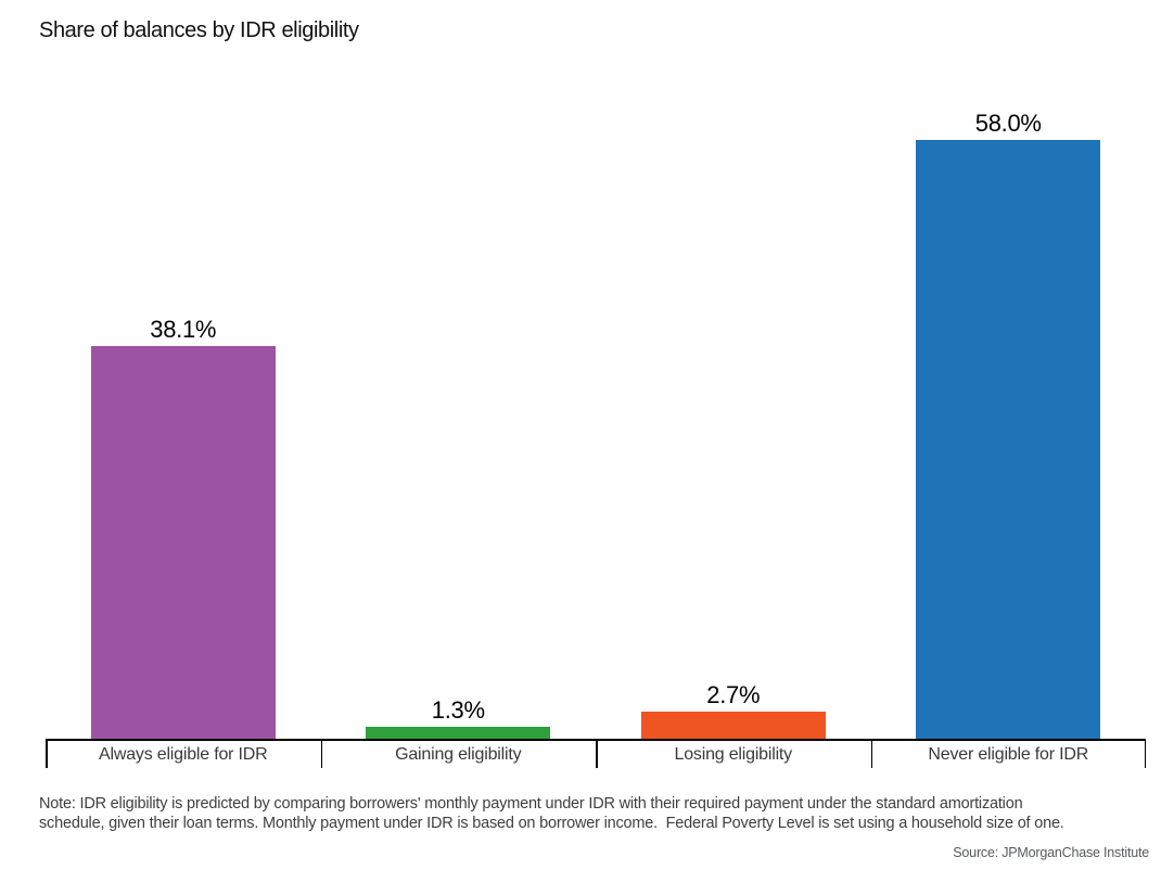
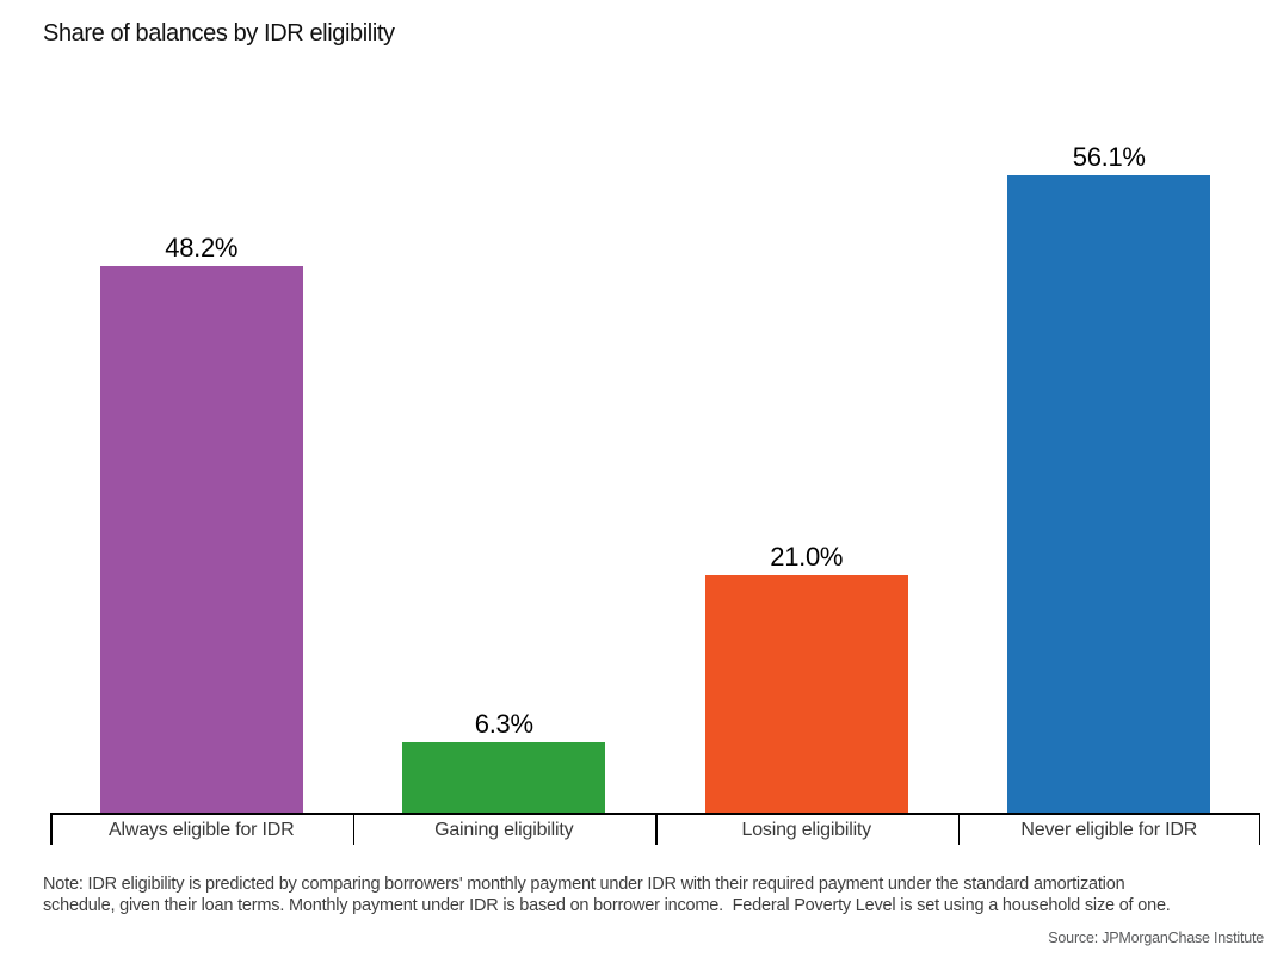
Always eligible for IDR: 38.1% -> 48.2%
Gaining eligibility: 1.3% -> 6.3%
Losing eligibility: 2.7% -> 21.0%
Never eligible for IDR: 58.0% -> 56.1%
